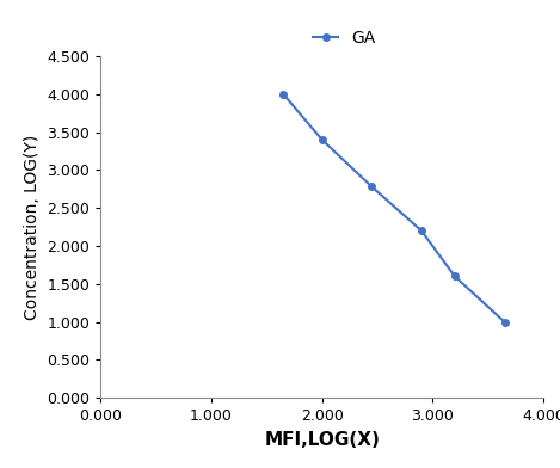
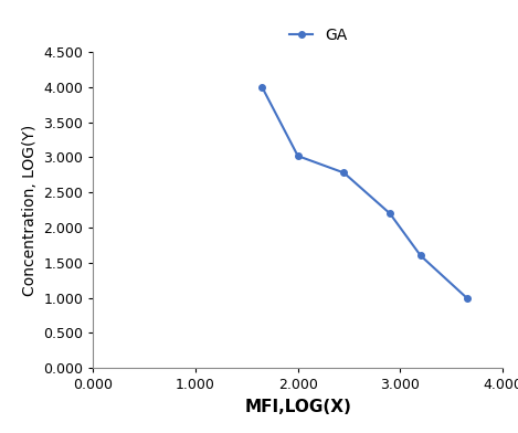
2.000: 3.40 -> 3.02
